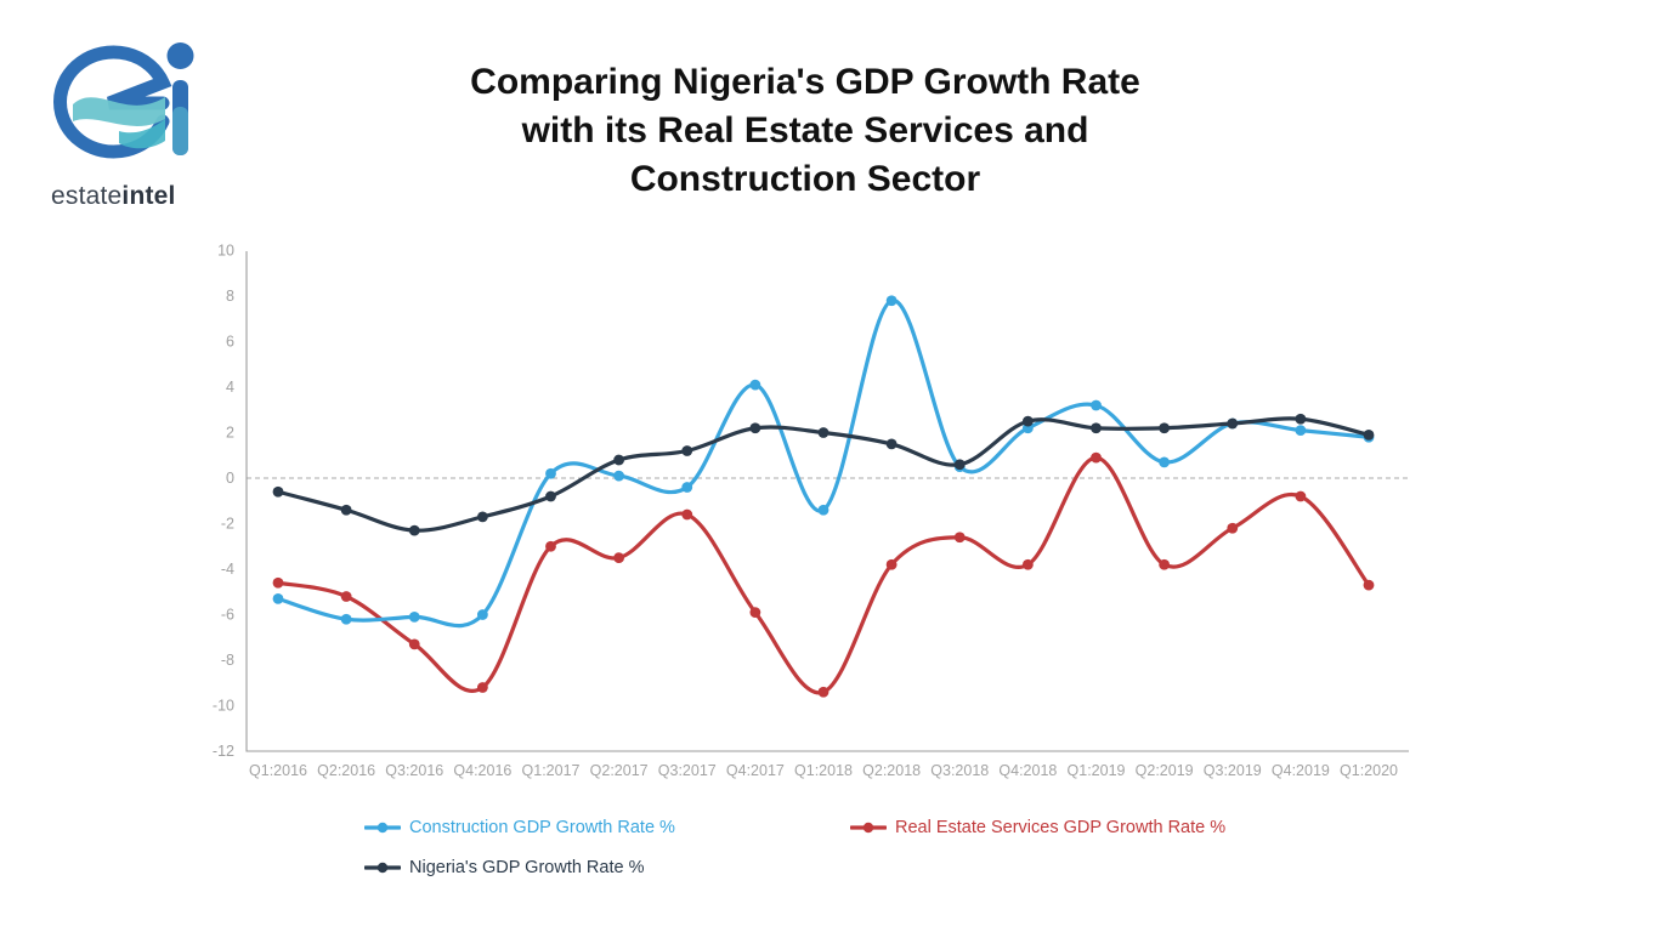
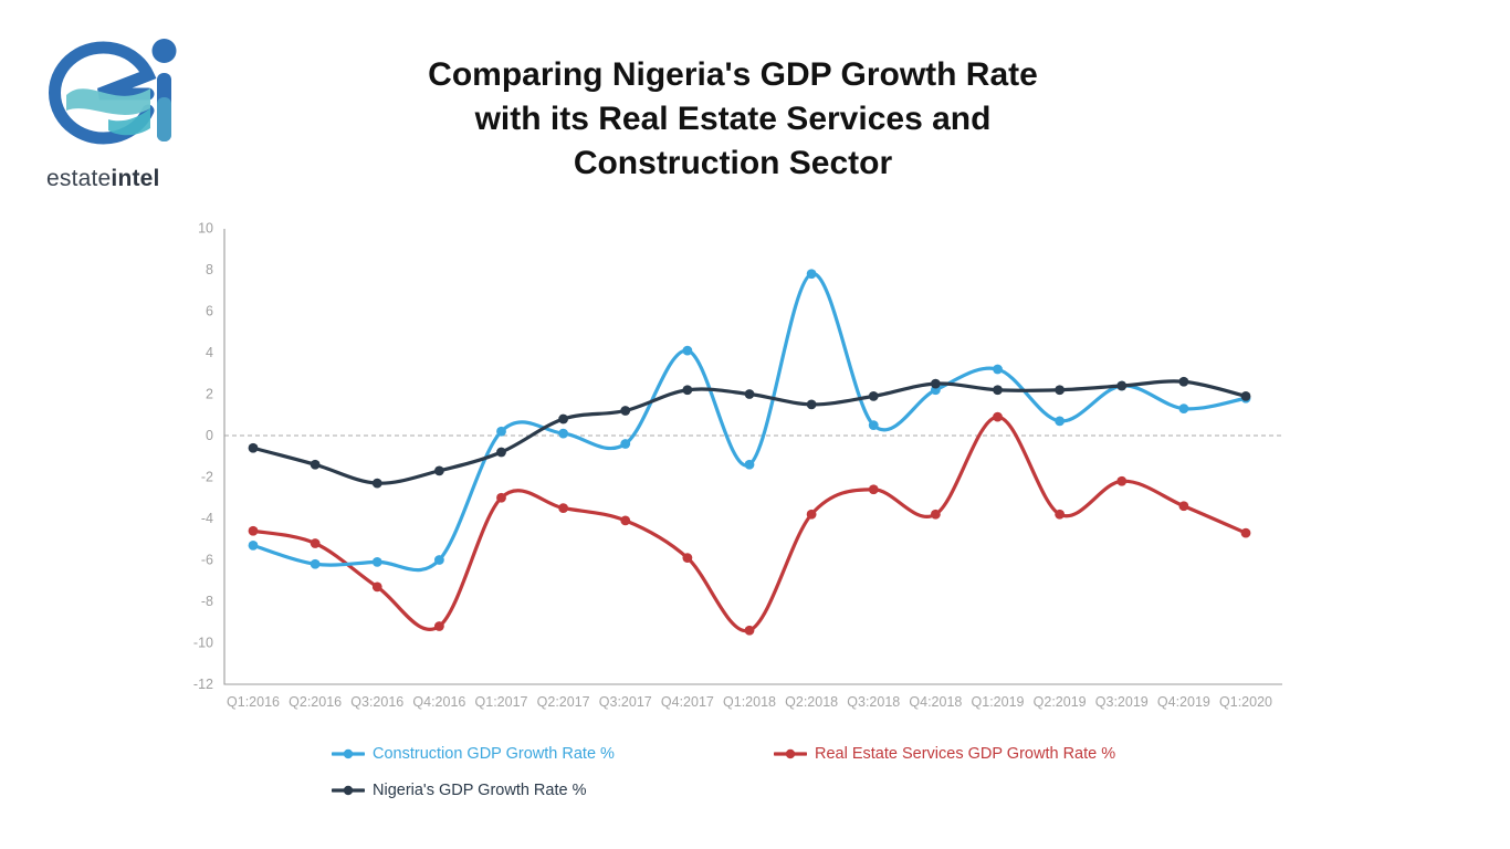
Real Estate Services GDP Growth Rate %/Q3:2017: -1.6 -> -4.1
Nigeria's GDP Growth Rate %/Q3:2018: 0.6 -> 1.9
Construction GDP Growth Rate %/Q4:2019: 2.1 -> 1.3
Real Estate Services GDP Growth Rate %/Q4:2019: -0.8 -> -3.4
